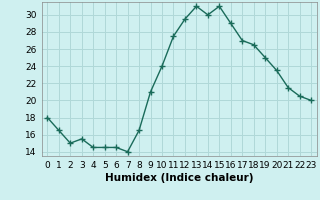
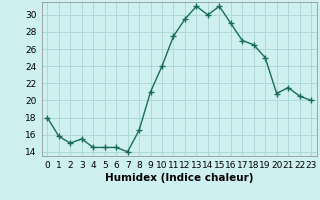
1: 16.5 -> 15.8
20: 23.5 -> 20.8
